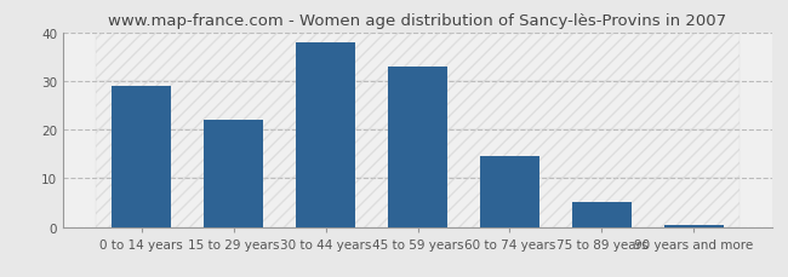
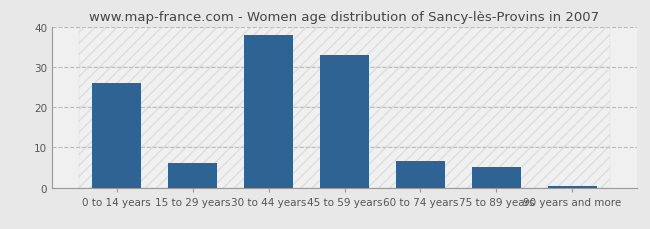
0 to 14 years: 29.0 -> 26.0
15 to 29 years: 22.0 -> 6.0
60 to 74 years: 14.5 -> 6.5
